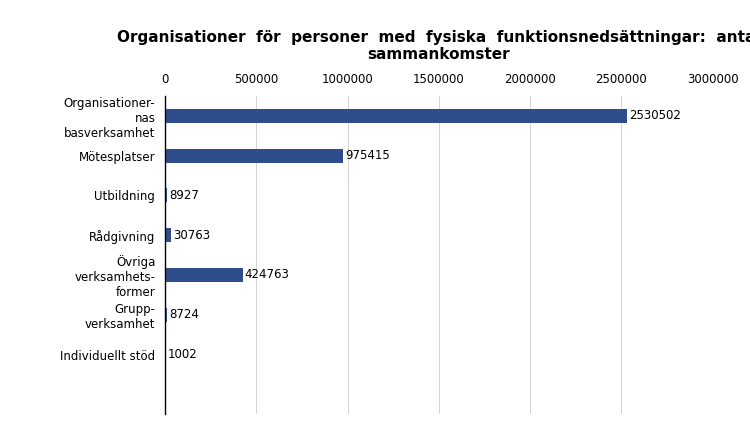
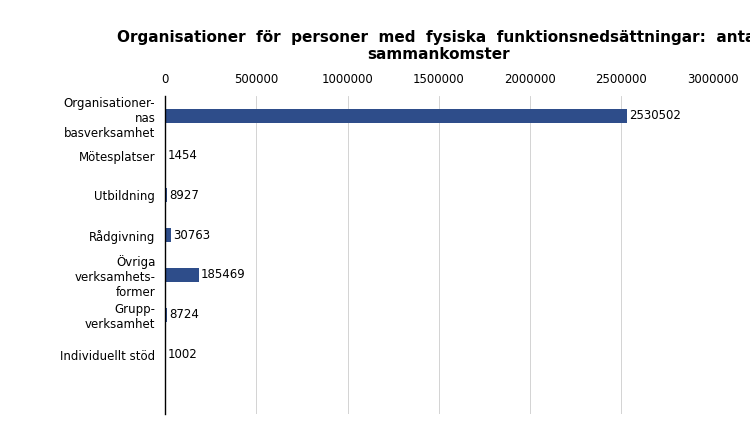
Mötesplatser: 975415 -> 1454
Övriga verksamhets- former: 424763 -> 185469
